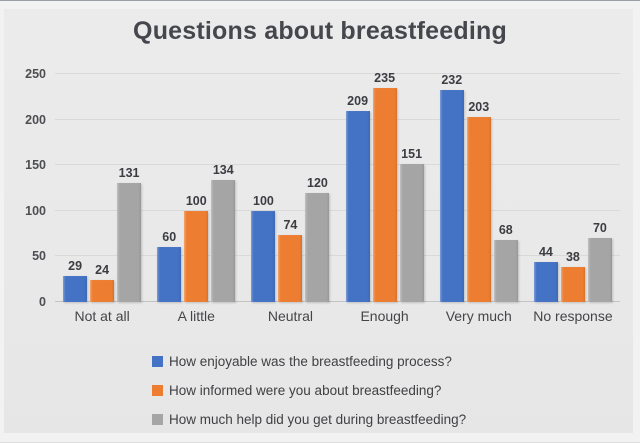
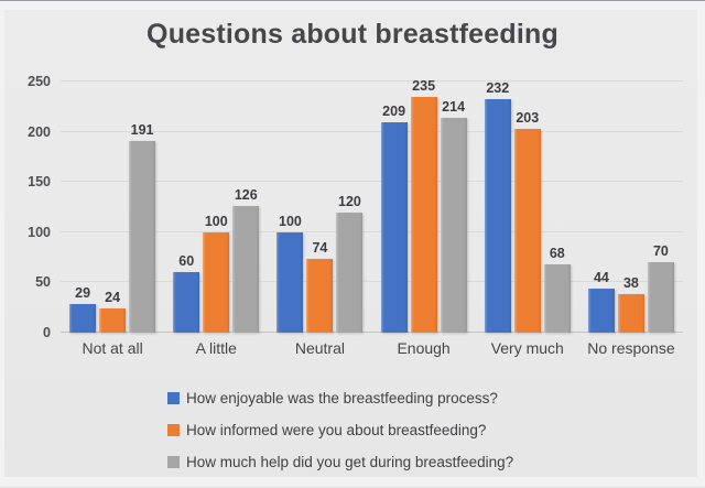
How much help did you get during breastfeeding?/Not at all: 131 -> 191
How much help did you get during breastfeeding?/A little: 134 -> 126
How much help did you get during breastfeeding?/Enough: 151 -> 214
